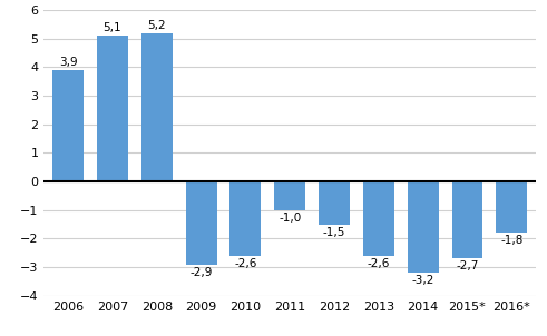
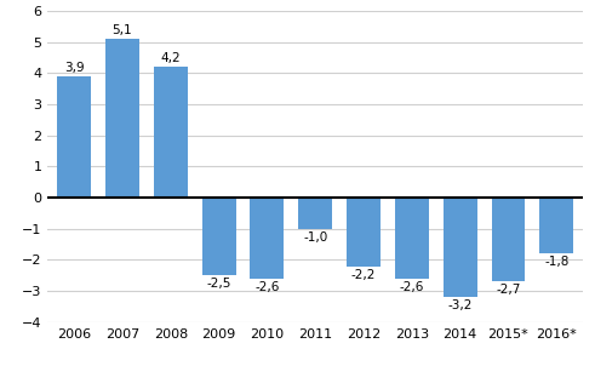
2008: 5,2 -> 4,2
2009: -2,9 -> -2,5
2012: -1,5 -> -2,2
